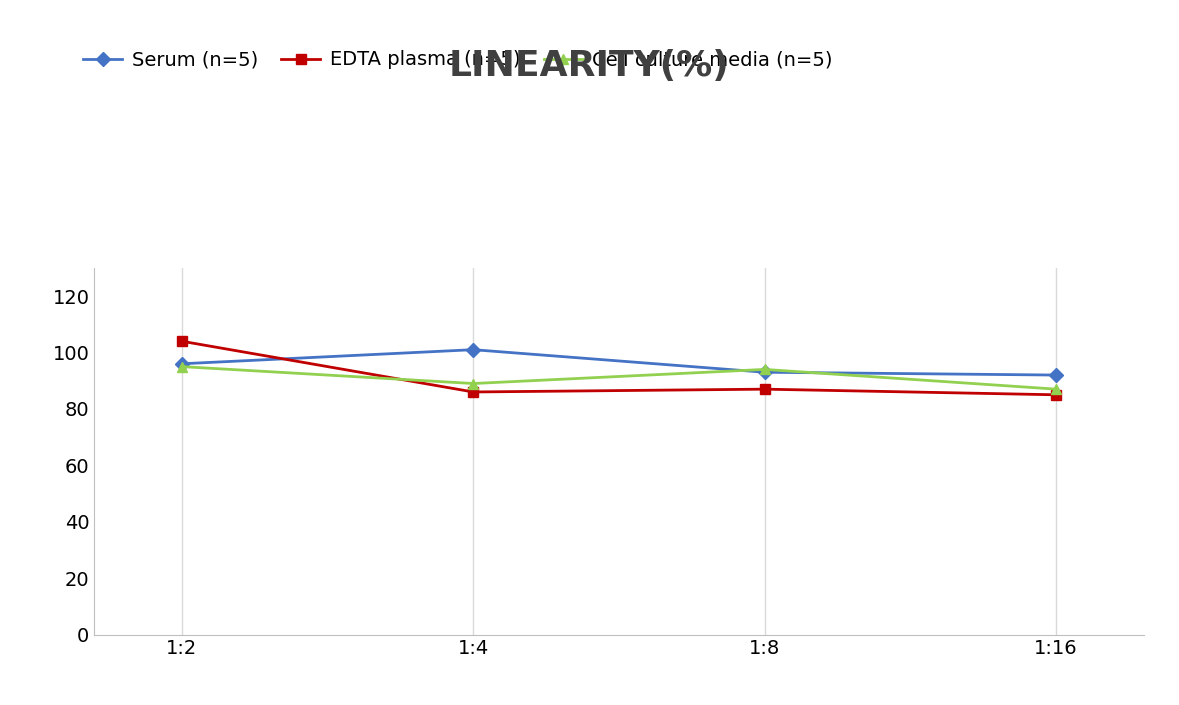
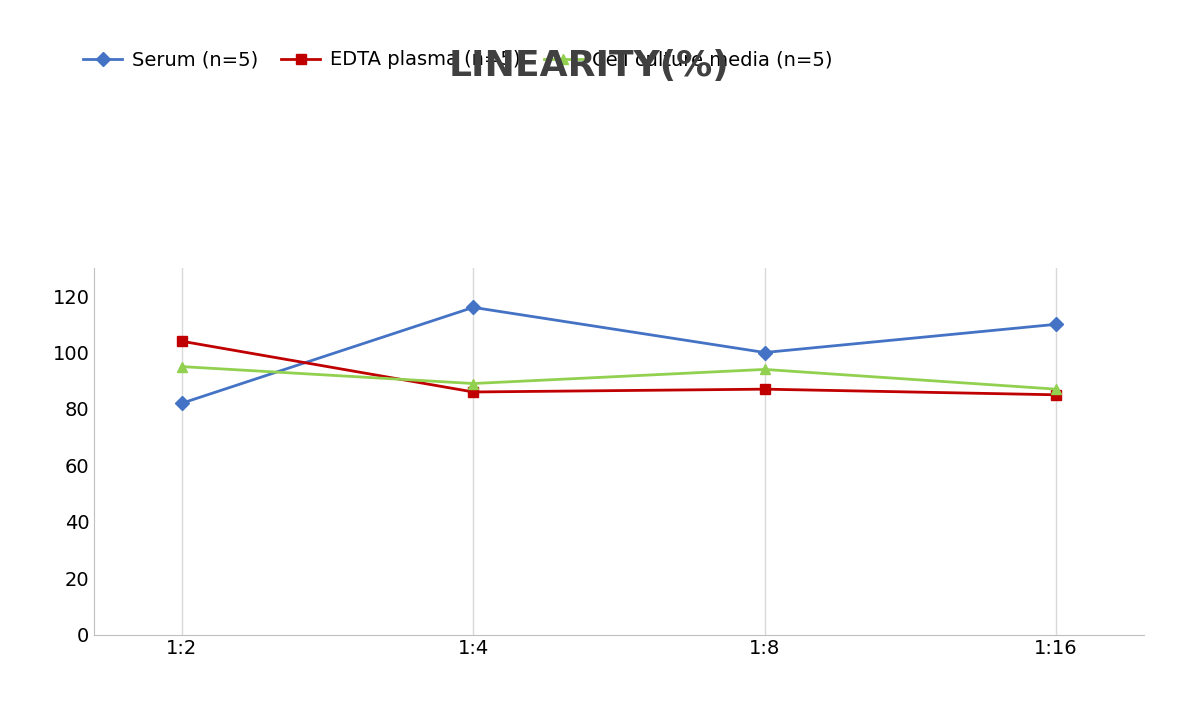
Serum (n=5)/1:2: 96 -> 82
Serum (n=5)/1:4: 101 -> 116
Serum (n=5)/1:8: 93 -> 100
Serum (n=5)/1:16: 92 -> 110
